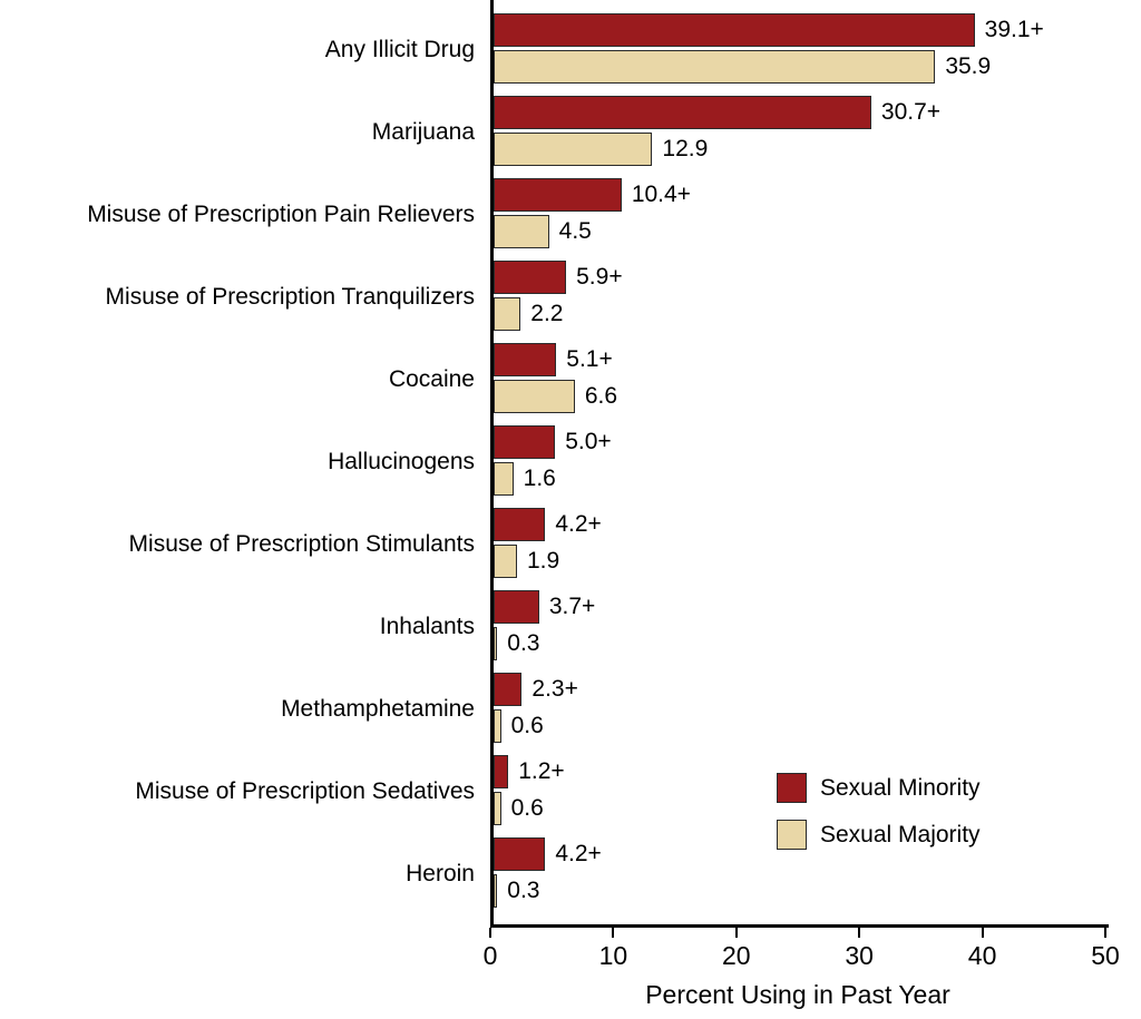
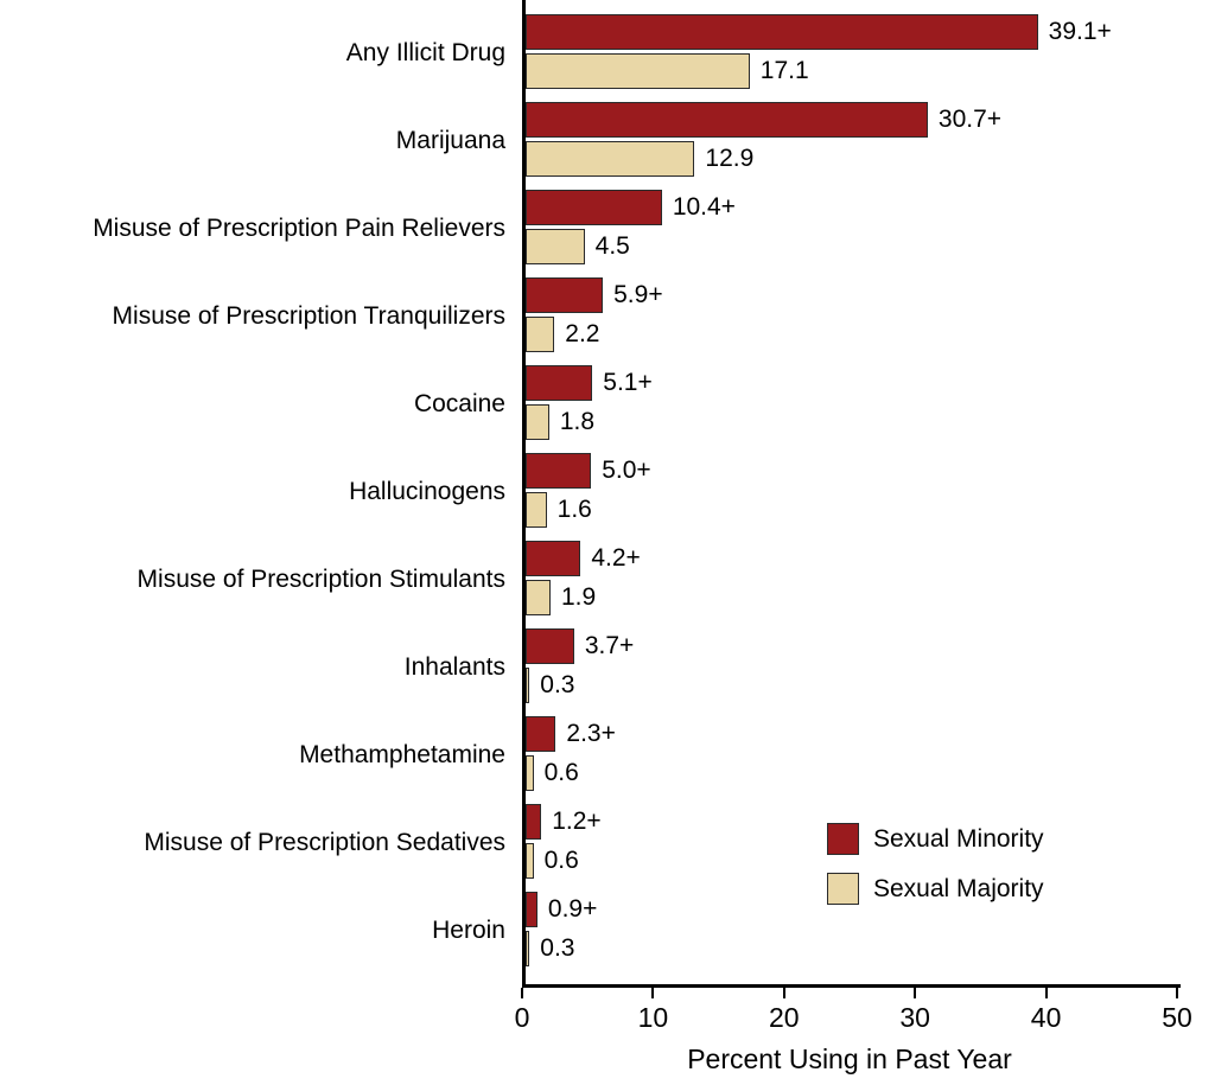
Sexual Majority/Any Illicit Drug: 35.9 -> 17.1
Sexual Majority/Cocaine: 6.6 -> 1.8
Sexual Minority/Heroin: 4.2 -> 0.9
